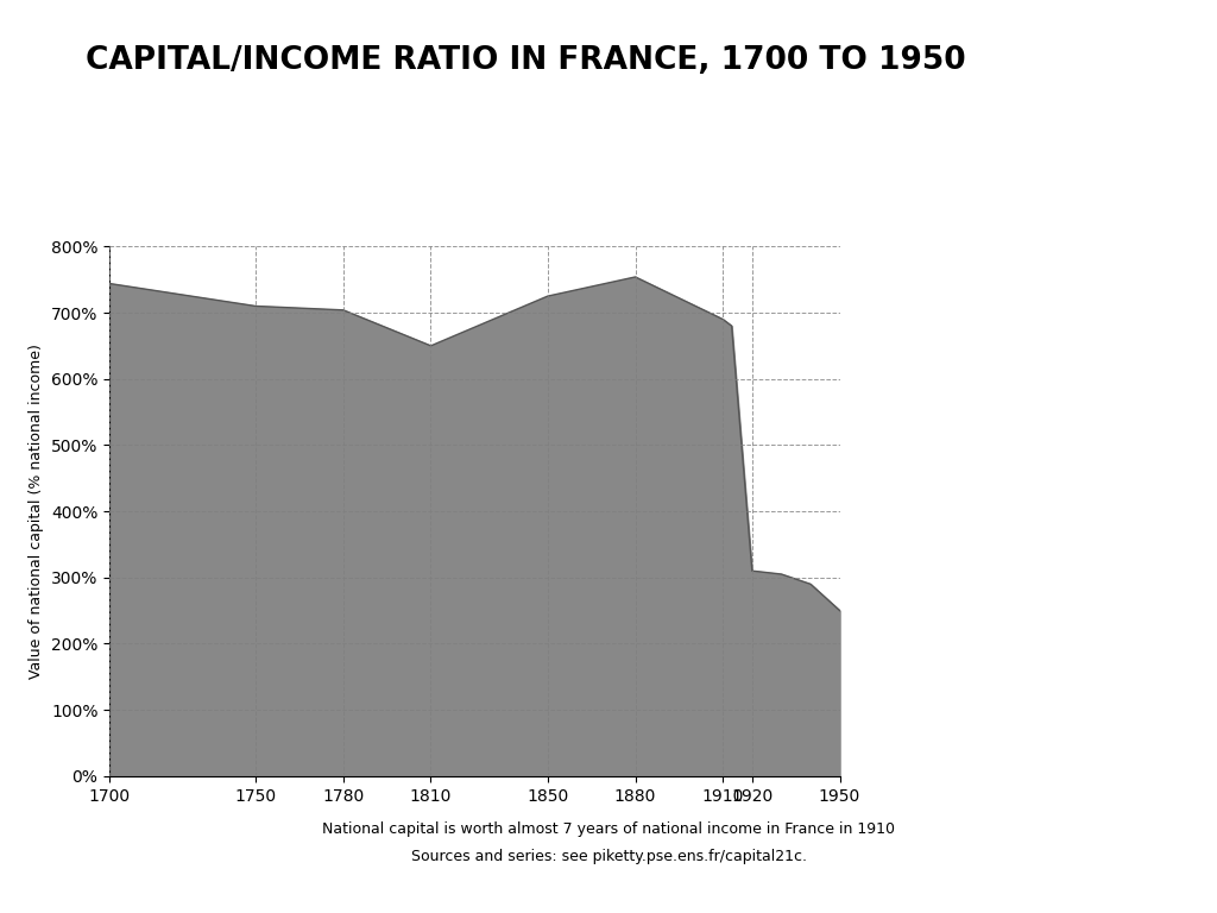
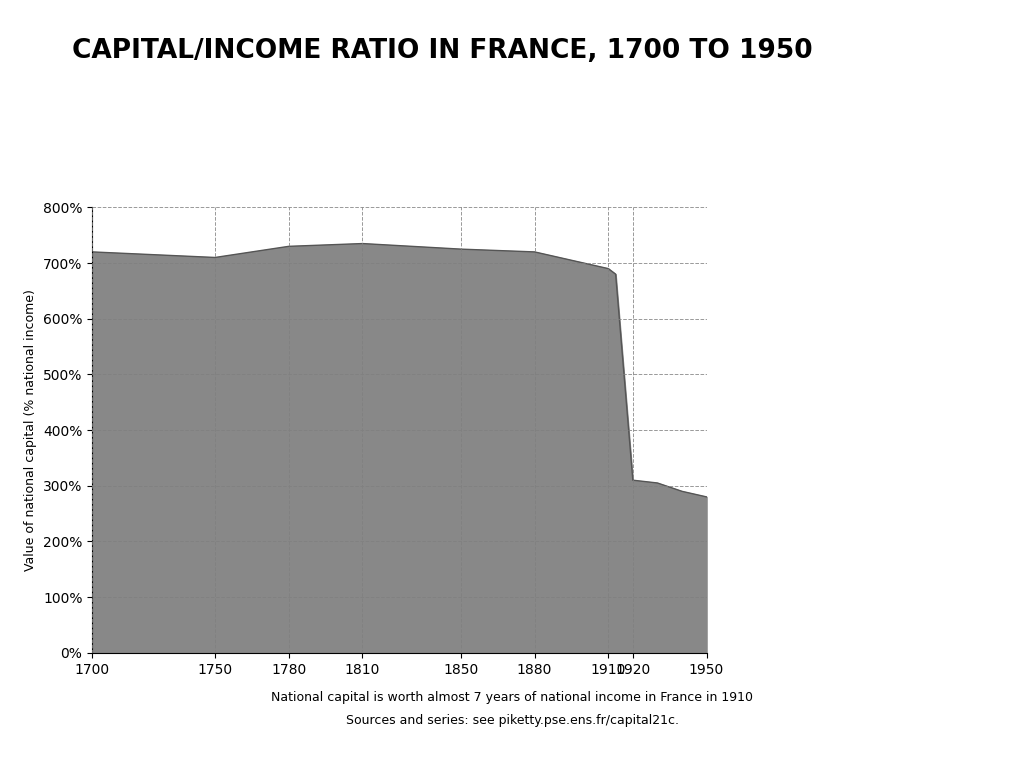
1700: 744% -> 720%
1780: 704% -> 730%
1810: 650% -> 735%
1880: 754% -> 720%
1950: 250% -> 280%
